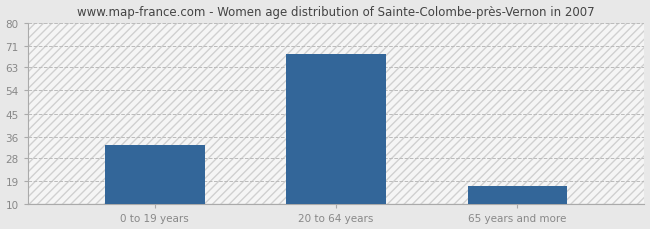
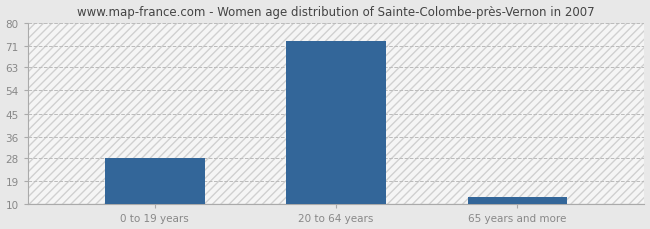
0 to 19 years: 33 -> 28
20 to 64 years: 68 -> 73
65 years and more: 17 -> 13
